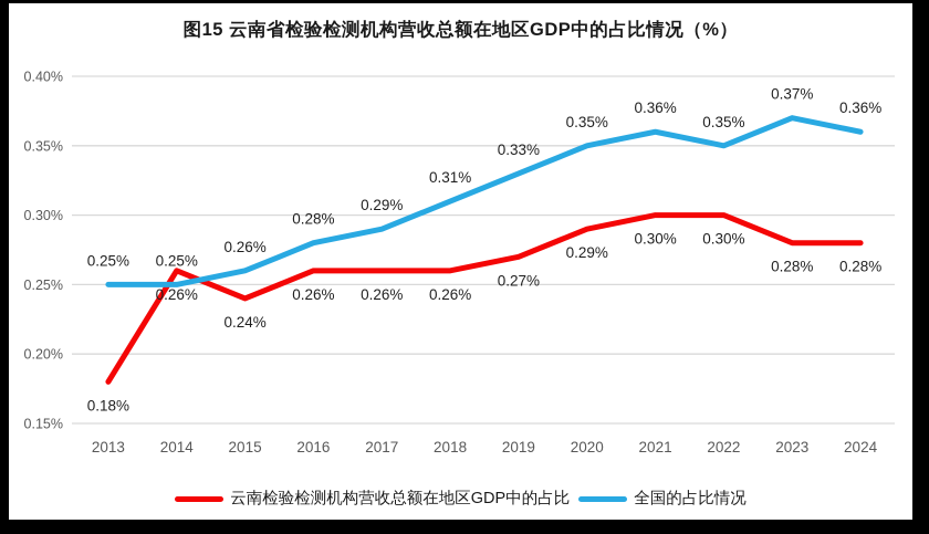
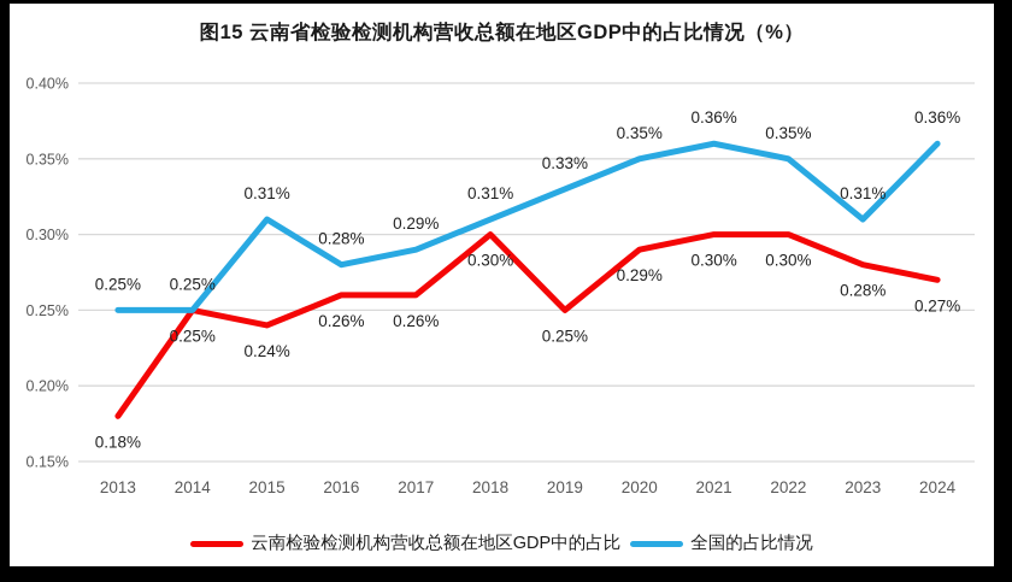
云南检验检测机构营收总额在地区GDP中的占比/2014: 0.26% -> 0.25%
全国的占比情况/2015: 0.26% -> 0.31%
云南检验检测机构营收总额在地区GDP中的占比/2018: 0.26% -> 0.30%
云南检验检测机构营收总额在地区GDP中的占比/2019: 0.27% -> 0.25%
全国的占比情况/2023: 0.37% -> 0.31%
云南检验检测机构营收总额在地区GDP中的占比/2024: 0.28% -> 0.27%
